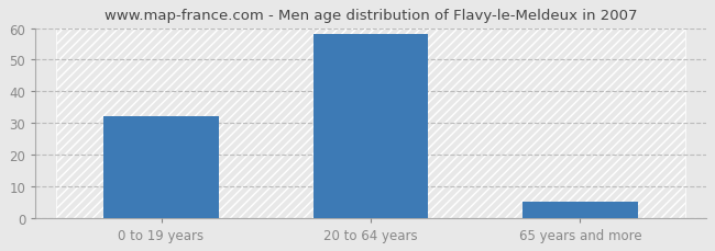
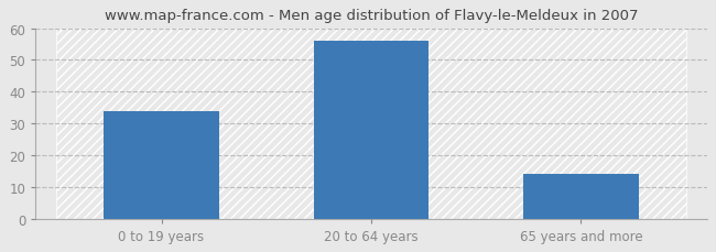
0 to 19 years: 32 -> 34
20 to 64 years: 58 -> 56
65 years and more: 5 -> 14
